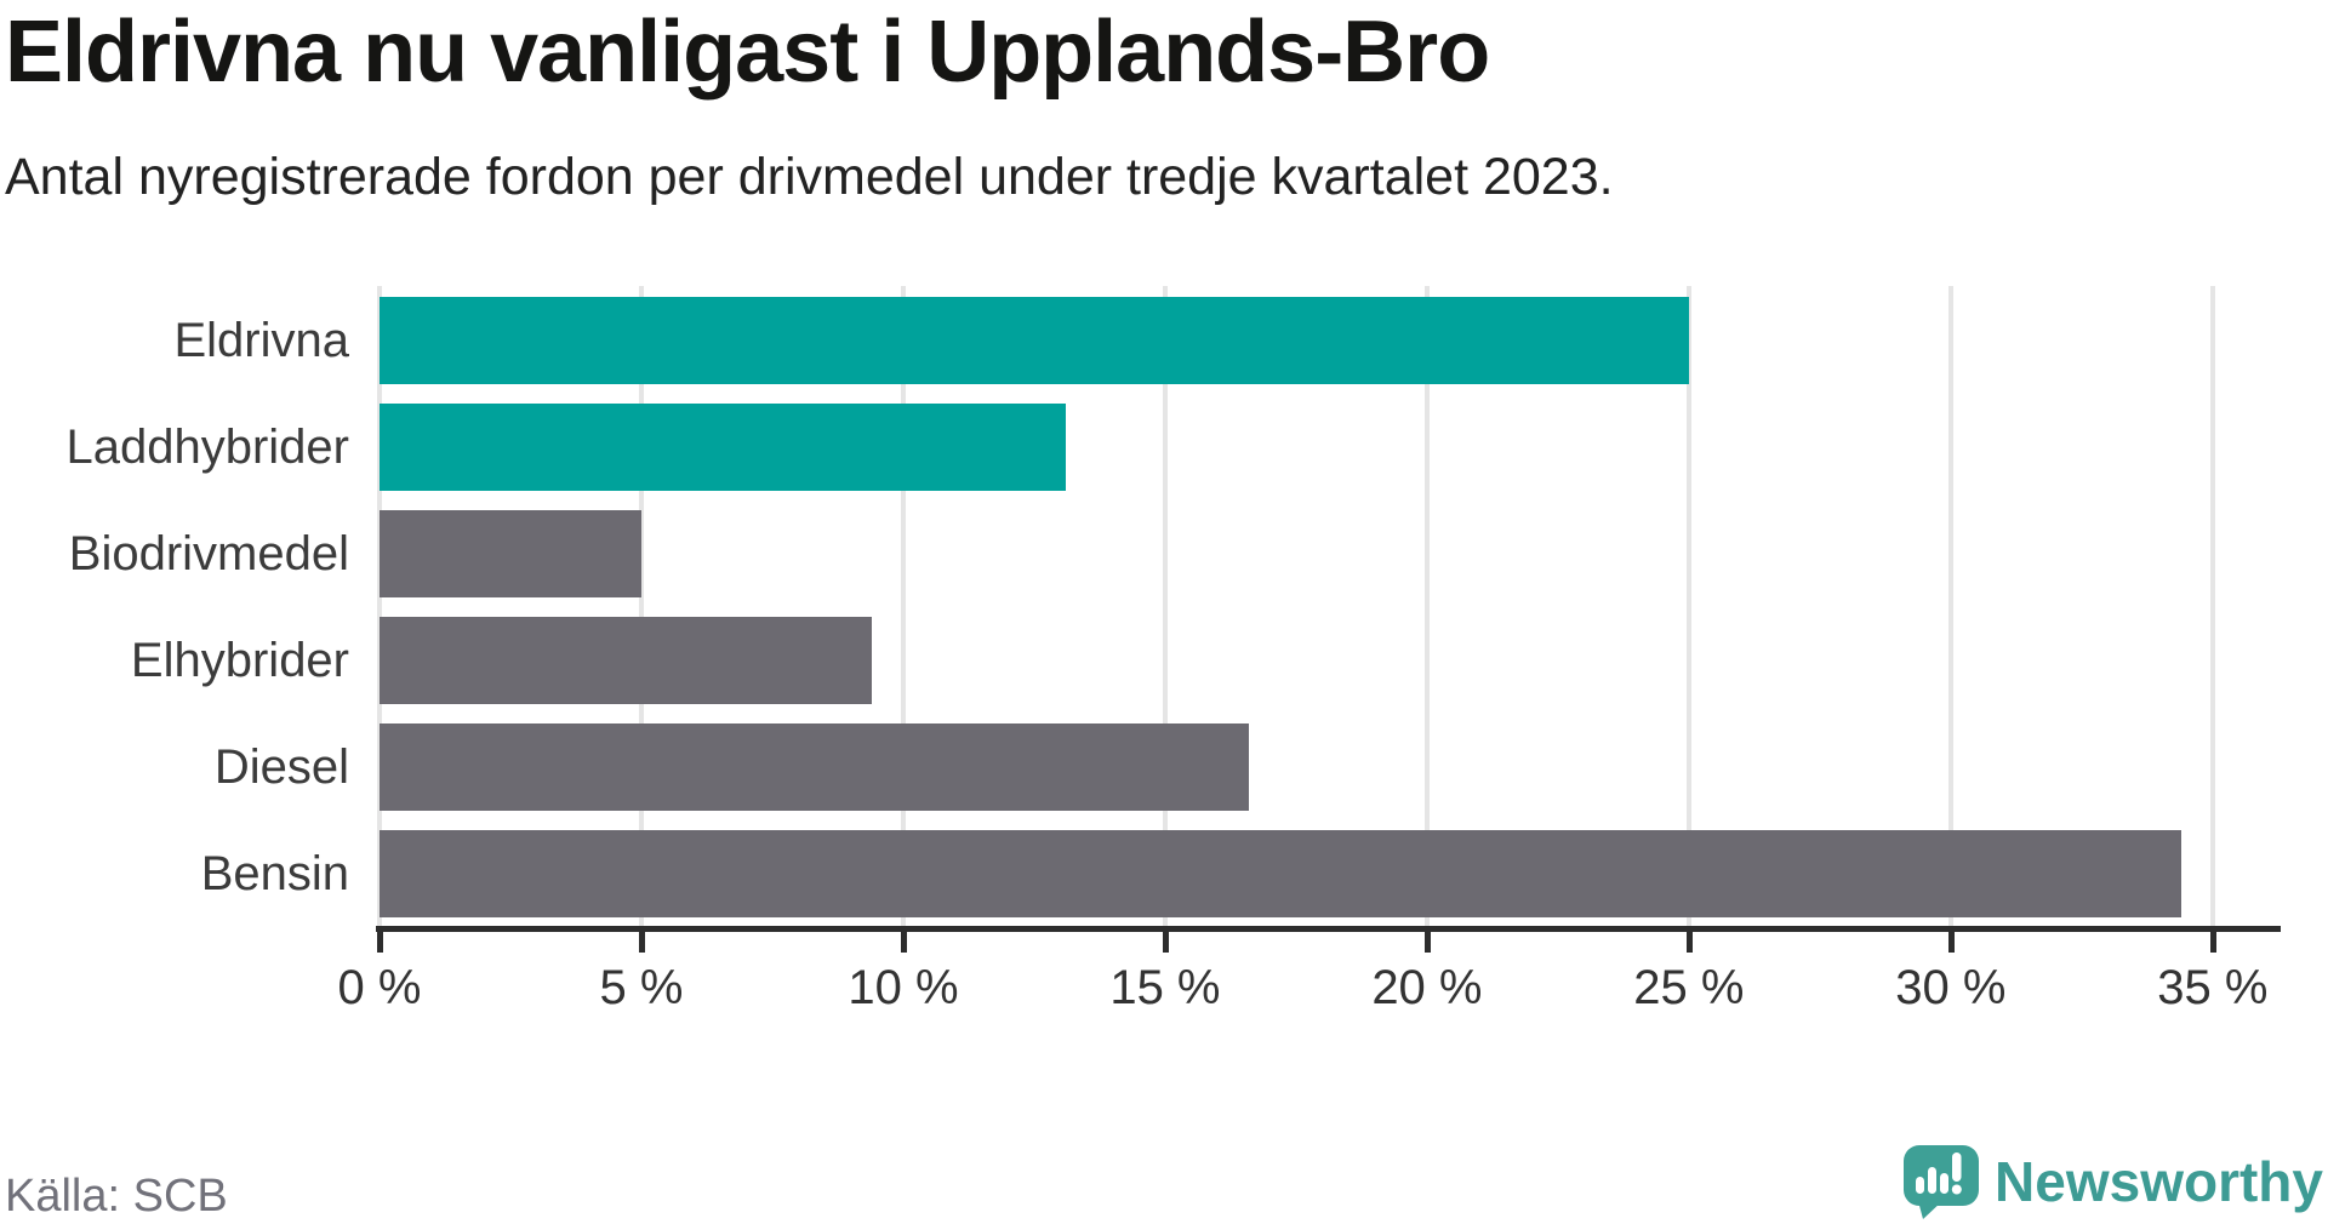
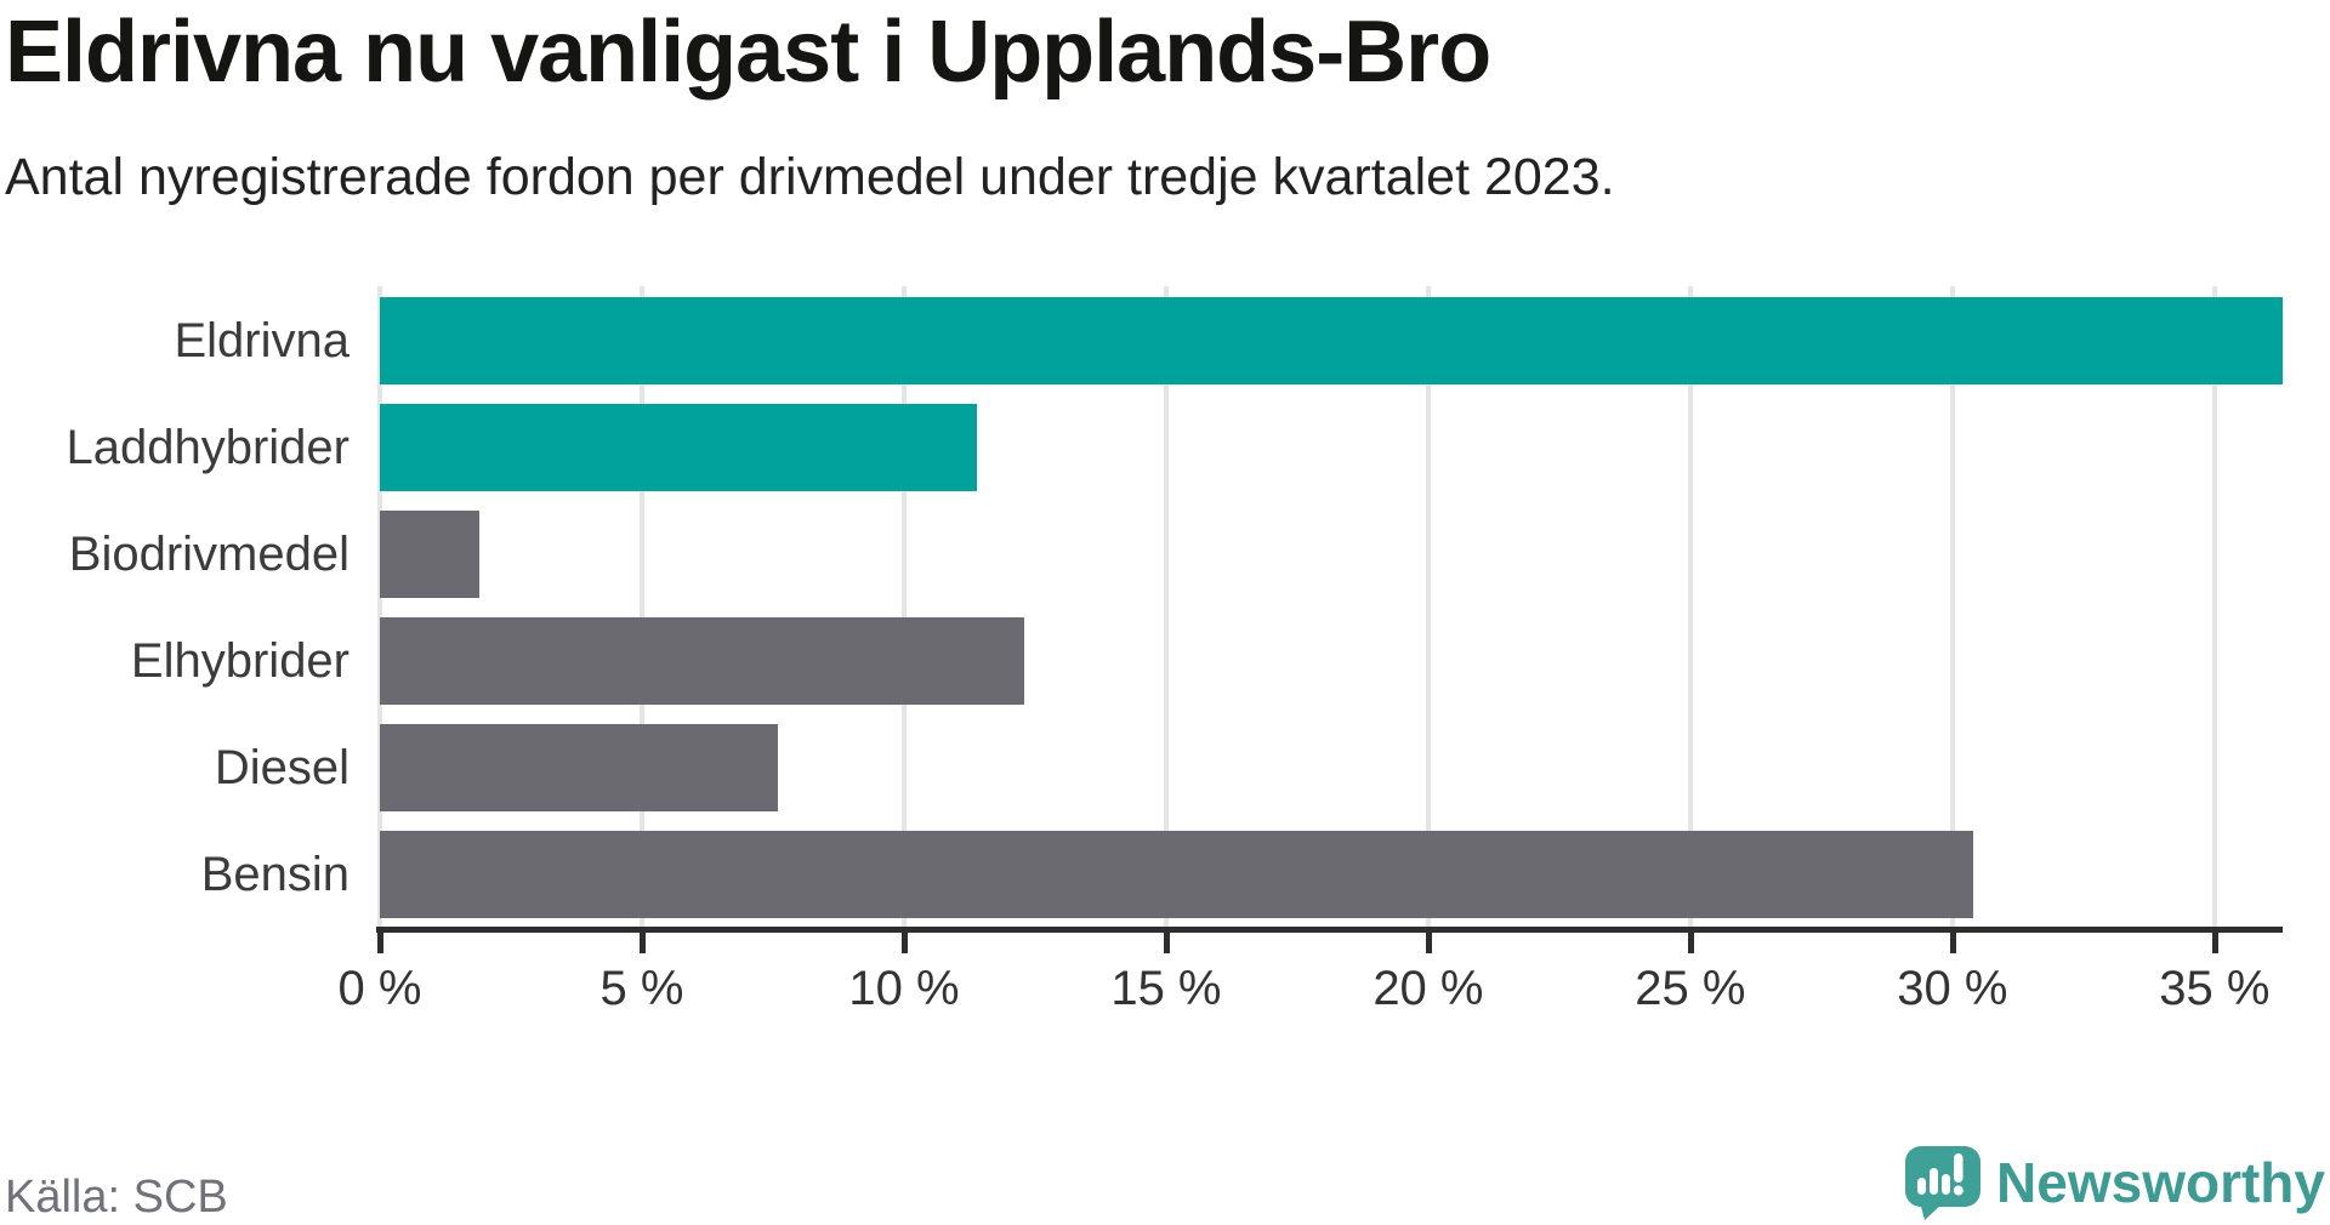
Eldrivna: 25.0% -> 36.3%
Laddhybrider: 13.1% -> 11.4%
Biodrivmedel: 5.0% -> 1.9%
Elhybrider: 9.4% -> 12.3%
Diesel: 16.6% -> 7.6%
Bensin: 34.4% -> 30.4%
